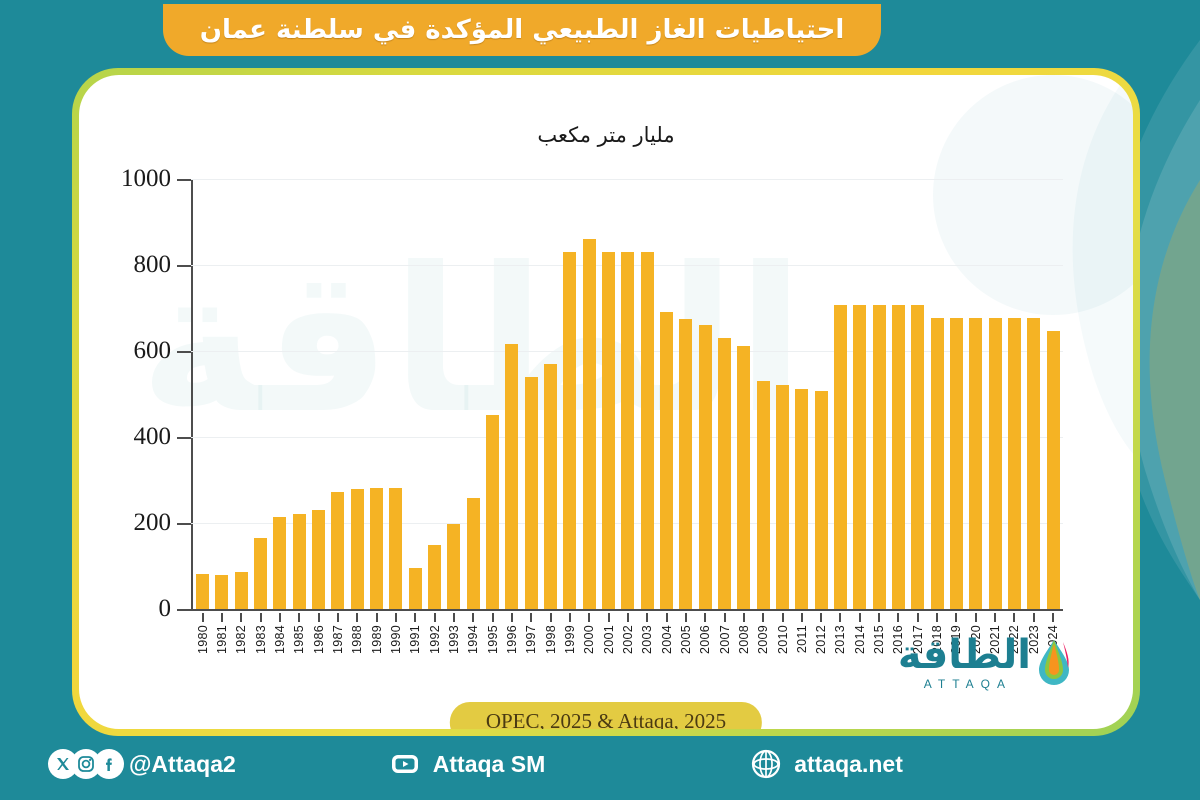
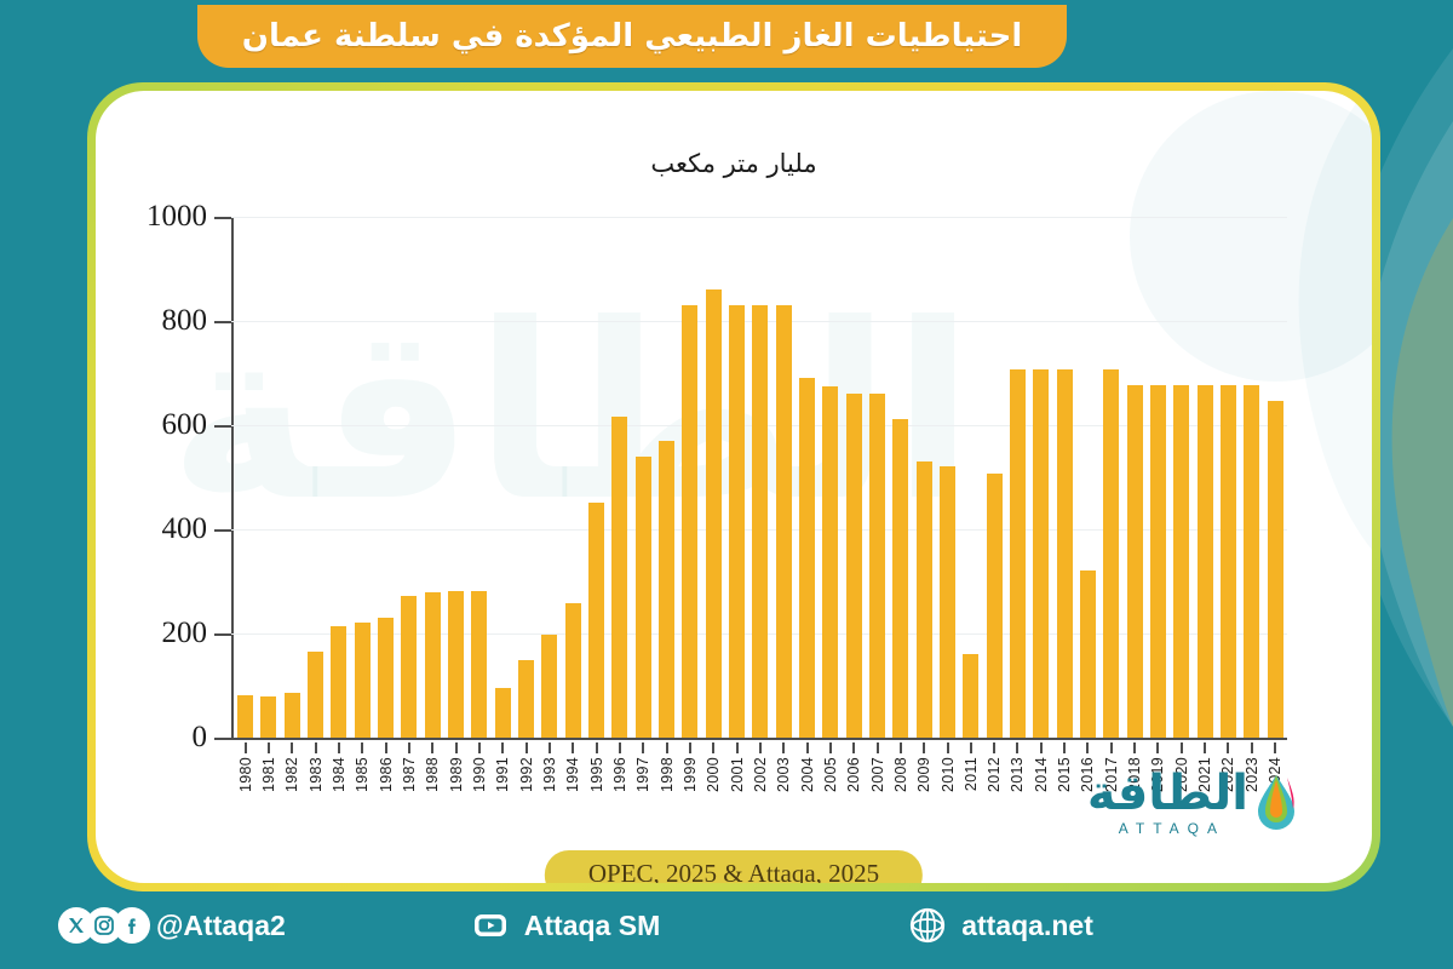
2007: 630 -> 660
2011: 510 -> 160
2016: 710 -> 320
